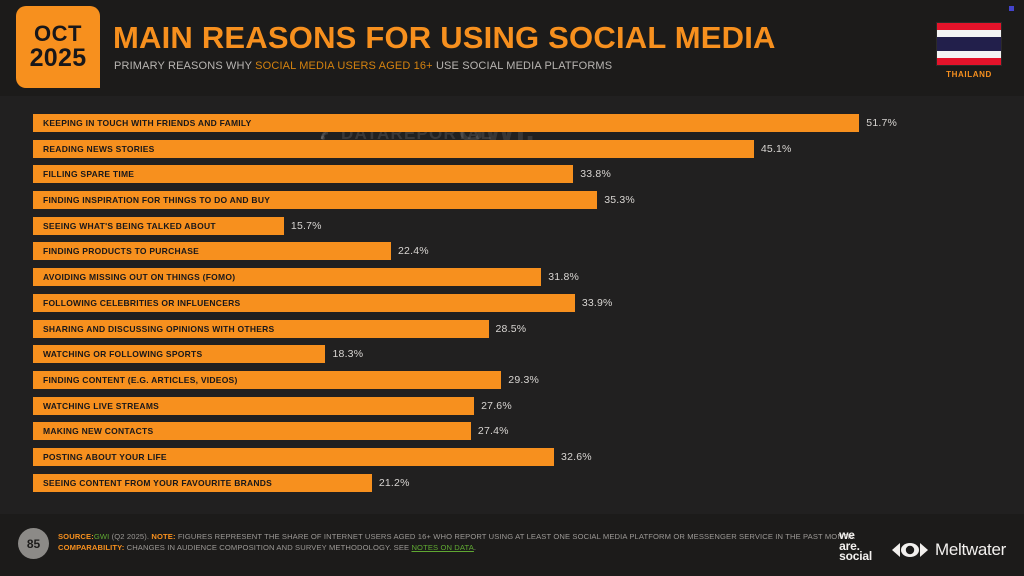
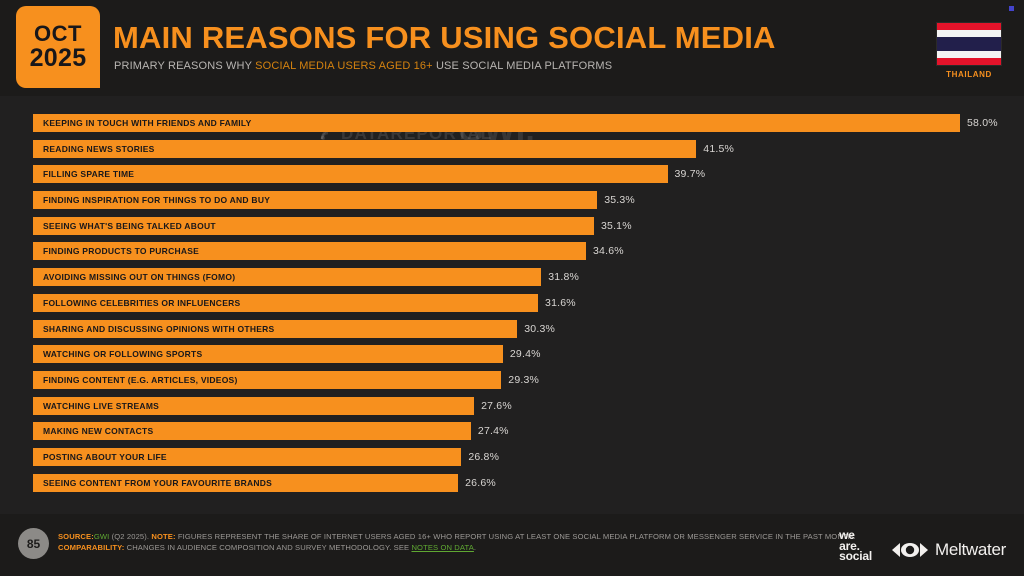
KEEPING IN TOUCH WITH FRIENDS AND FAMILY: 51.7% -> 58.0%
READING NEWS STORIES: 45.1% -> 41.5%
FILLING SPARE TIME: 33.8% -> 39.7%
SEEING WHAT'S BEING TALKED ABOUT: 15.7% -> 35.1%
FINDING PRODUCTS TO PURCHASE: 22.4% -> 34.6%
FOLLOWING CELEBRITIES OR INFLUENCERS: 33.9% -> 31.6%
SHARING AND DISCUSSING OPINIONS WITH OTHERS: 28.5% -> 30.3%
WATCHING OR FOLLOWING SPORTS: 18.3% -> 29.4%
POSTING ABOUT YOUR LIFE: 32.6% -> 26.8%
SEEING CONTENT FROM YOUR FAVOURITE BRANDS: 21.2% -> 26.6%
